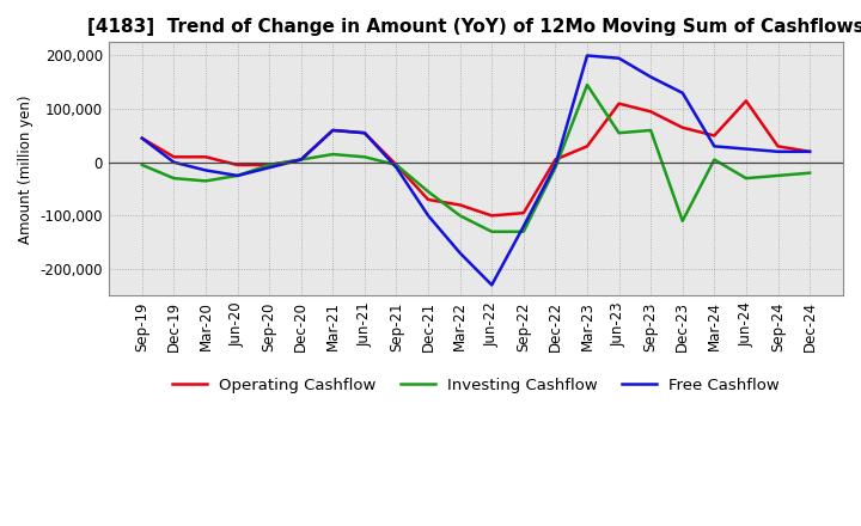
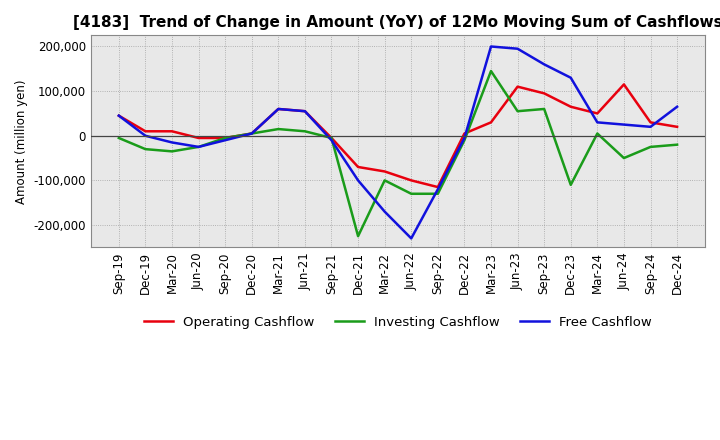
Investing Cashflow/Dec-21: -55,000 -> -225,000
Operating Cashflow/Sep-22: -95,000 -> -115,000
Investing Cashflow/Jun-24: -30,000 -> -50,000
Free Cashflow/Dec-24: 20,000 -> 65,000
